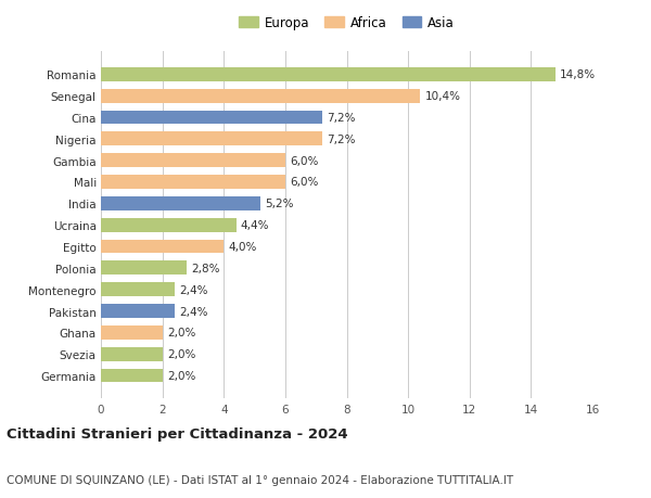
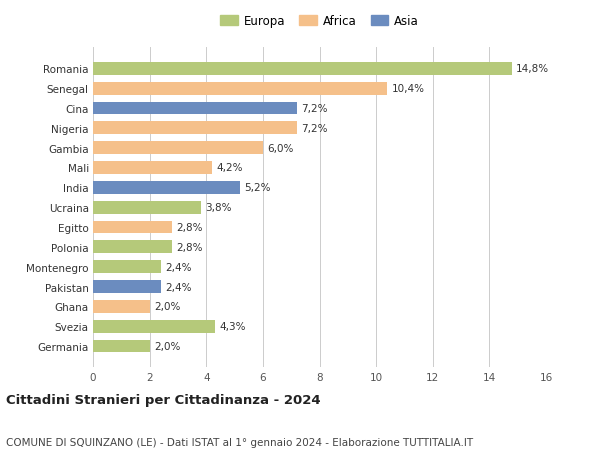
Mali: 6,0% -> 4,2%
Ucraina: 4,4% -> 3,8%
Egitto: 4,0% -> 2,8%
Svezia: 2,0% -> 4,3%
